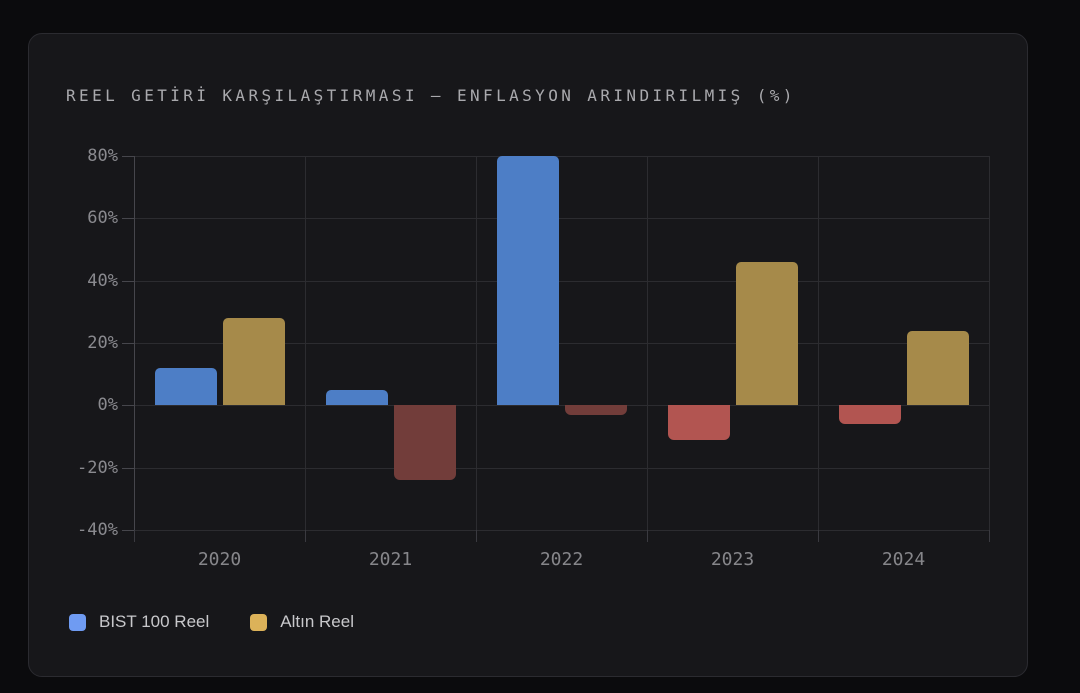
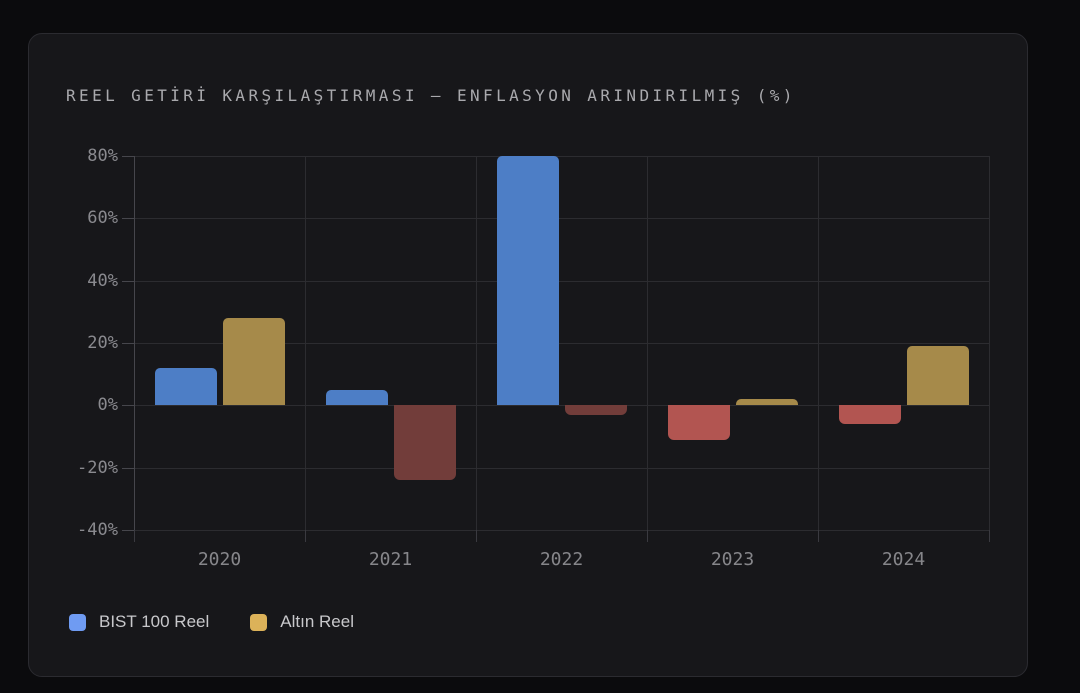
Altın Reel/2023: 46% -> 2%
Altın Reel/2024: 24% -> 19%
